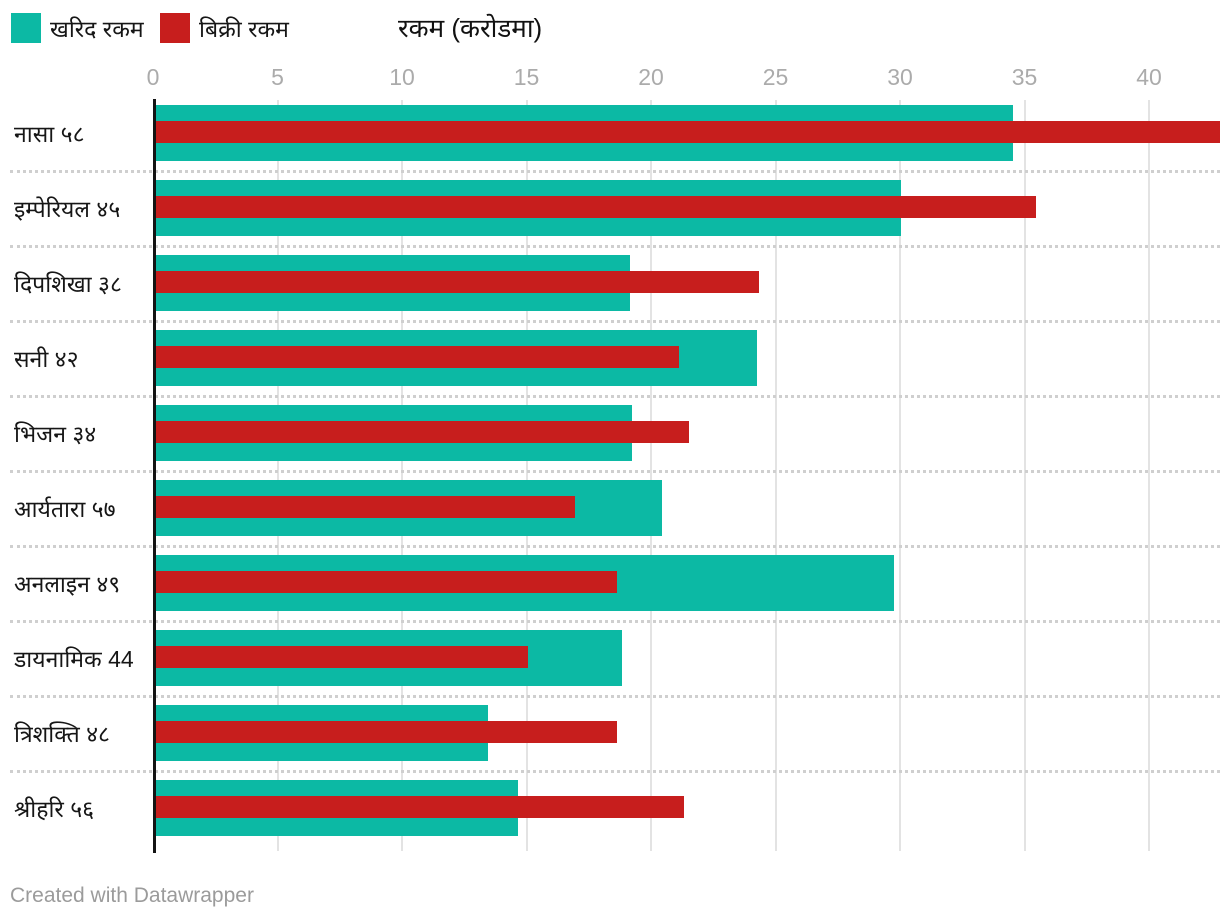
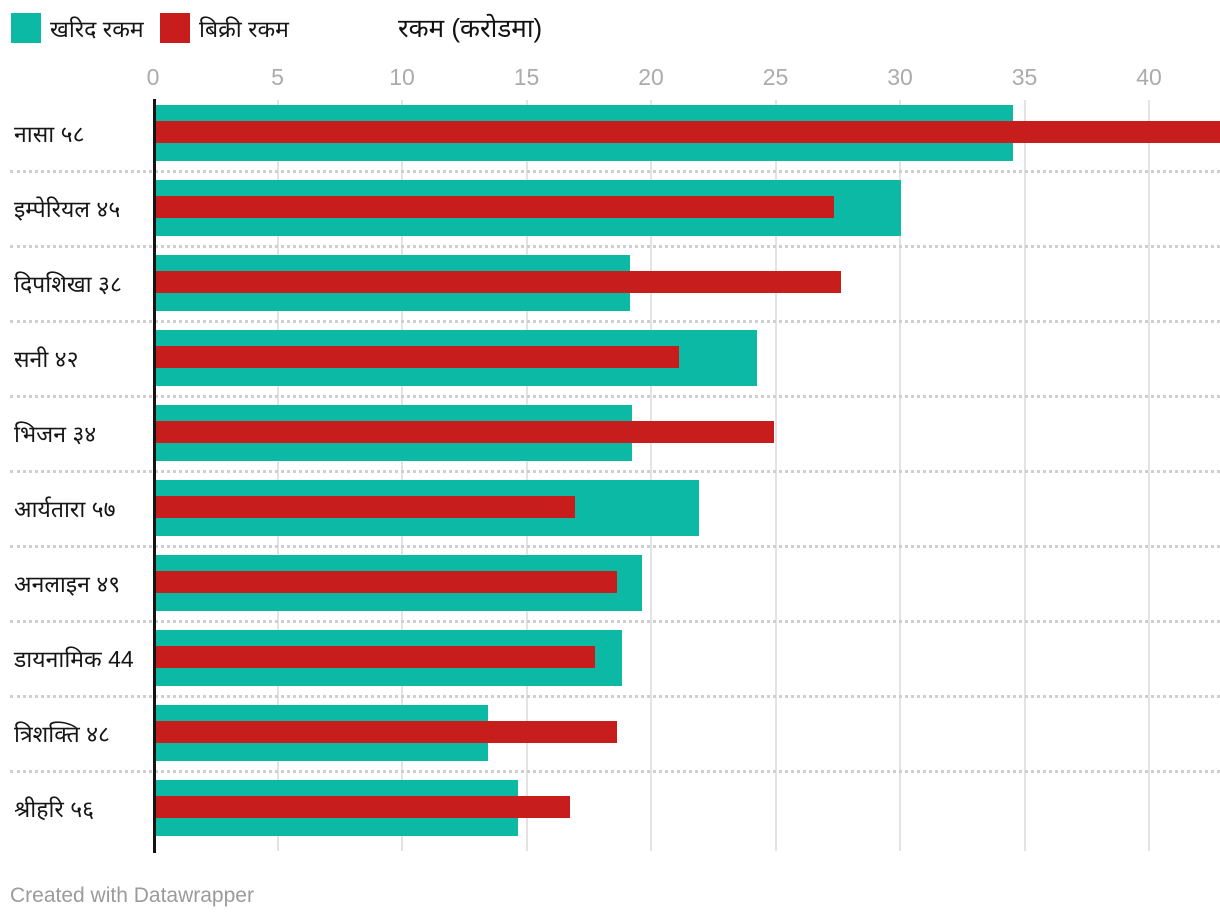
बिक्री रकम/इम्पेरियल ४५: 35.4 -> 27.3
बिक्री रकम/दिपशिखा ३८: 24.3 -> 27.6
बिक्री रकम/भिजन ३४: 21.5 -> 24.9
खरिद रकम/आर्यतारा ५७: 20.4 -> 21.9
खरिद रकम/अनलाइन ४९: 29.7 -> 19.6
बिक्री रकम/डायनामिक 44: 15.0 -> 17.7
बिक्री रकम/श्रीहरि ५६: 21.3 -> 16.7
